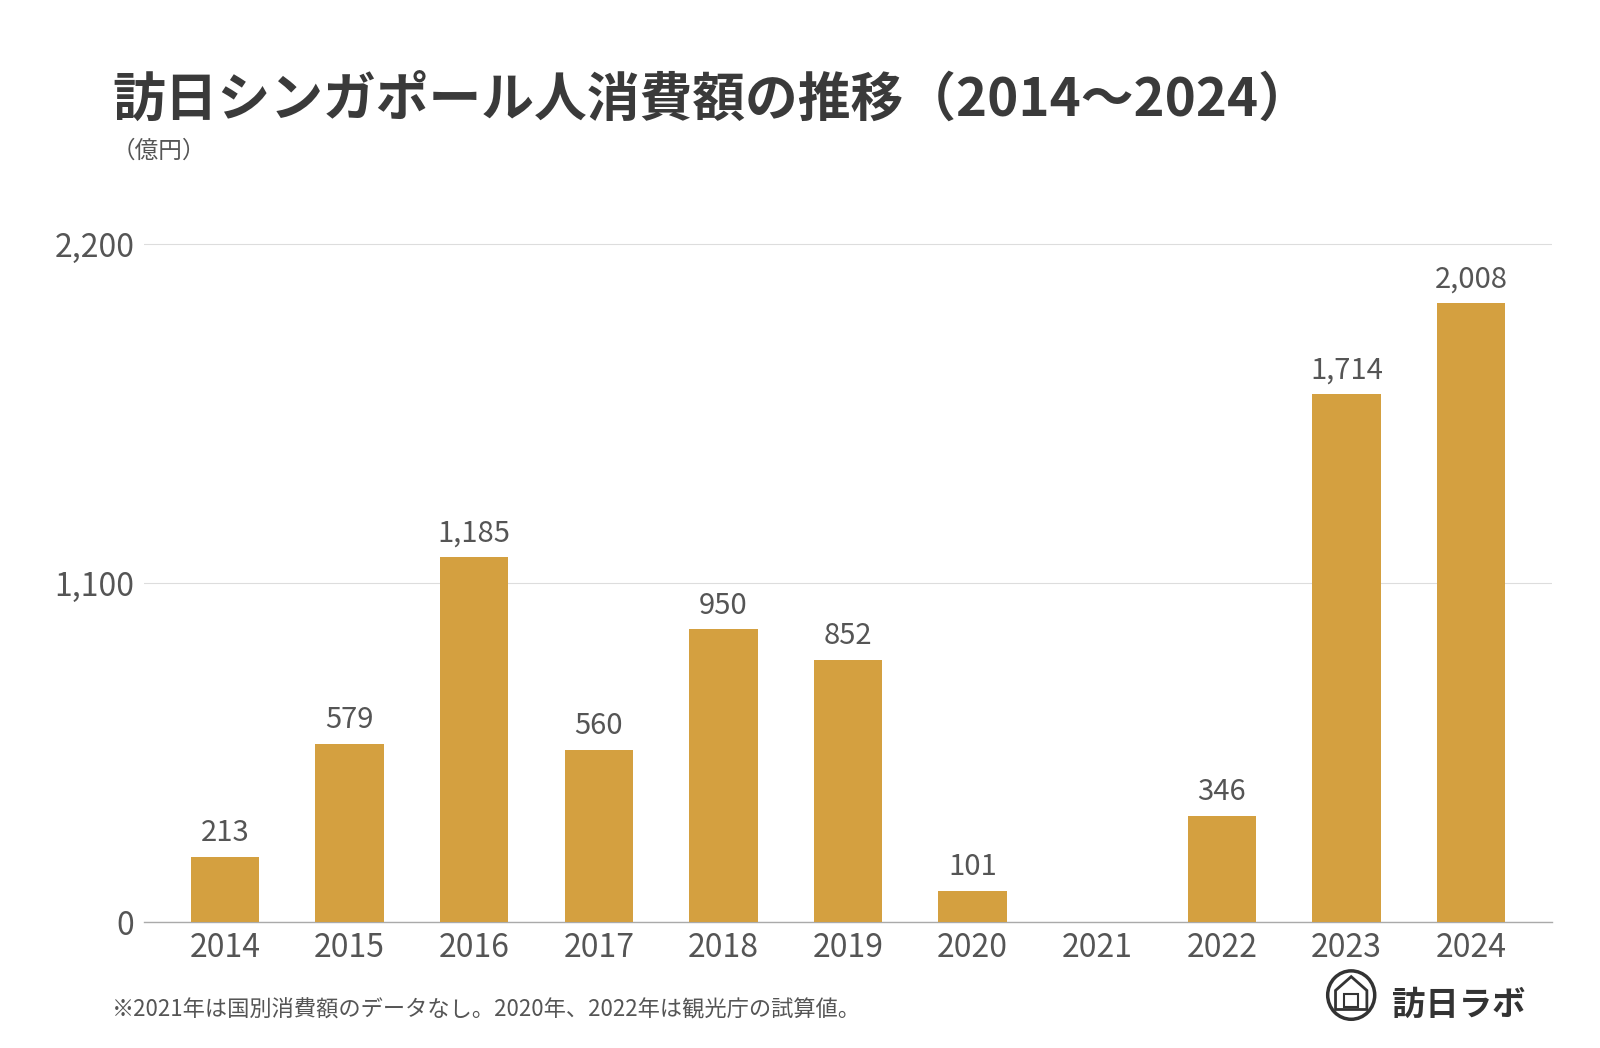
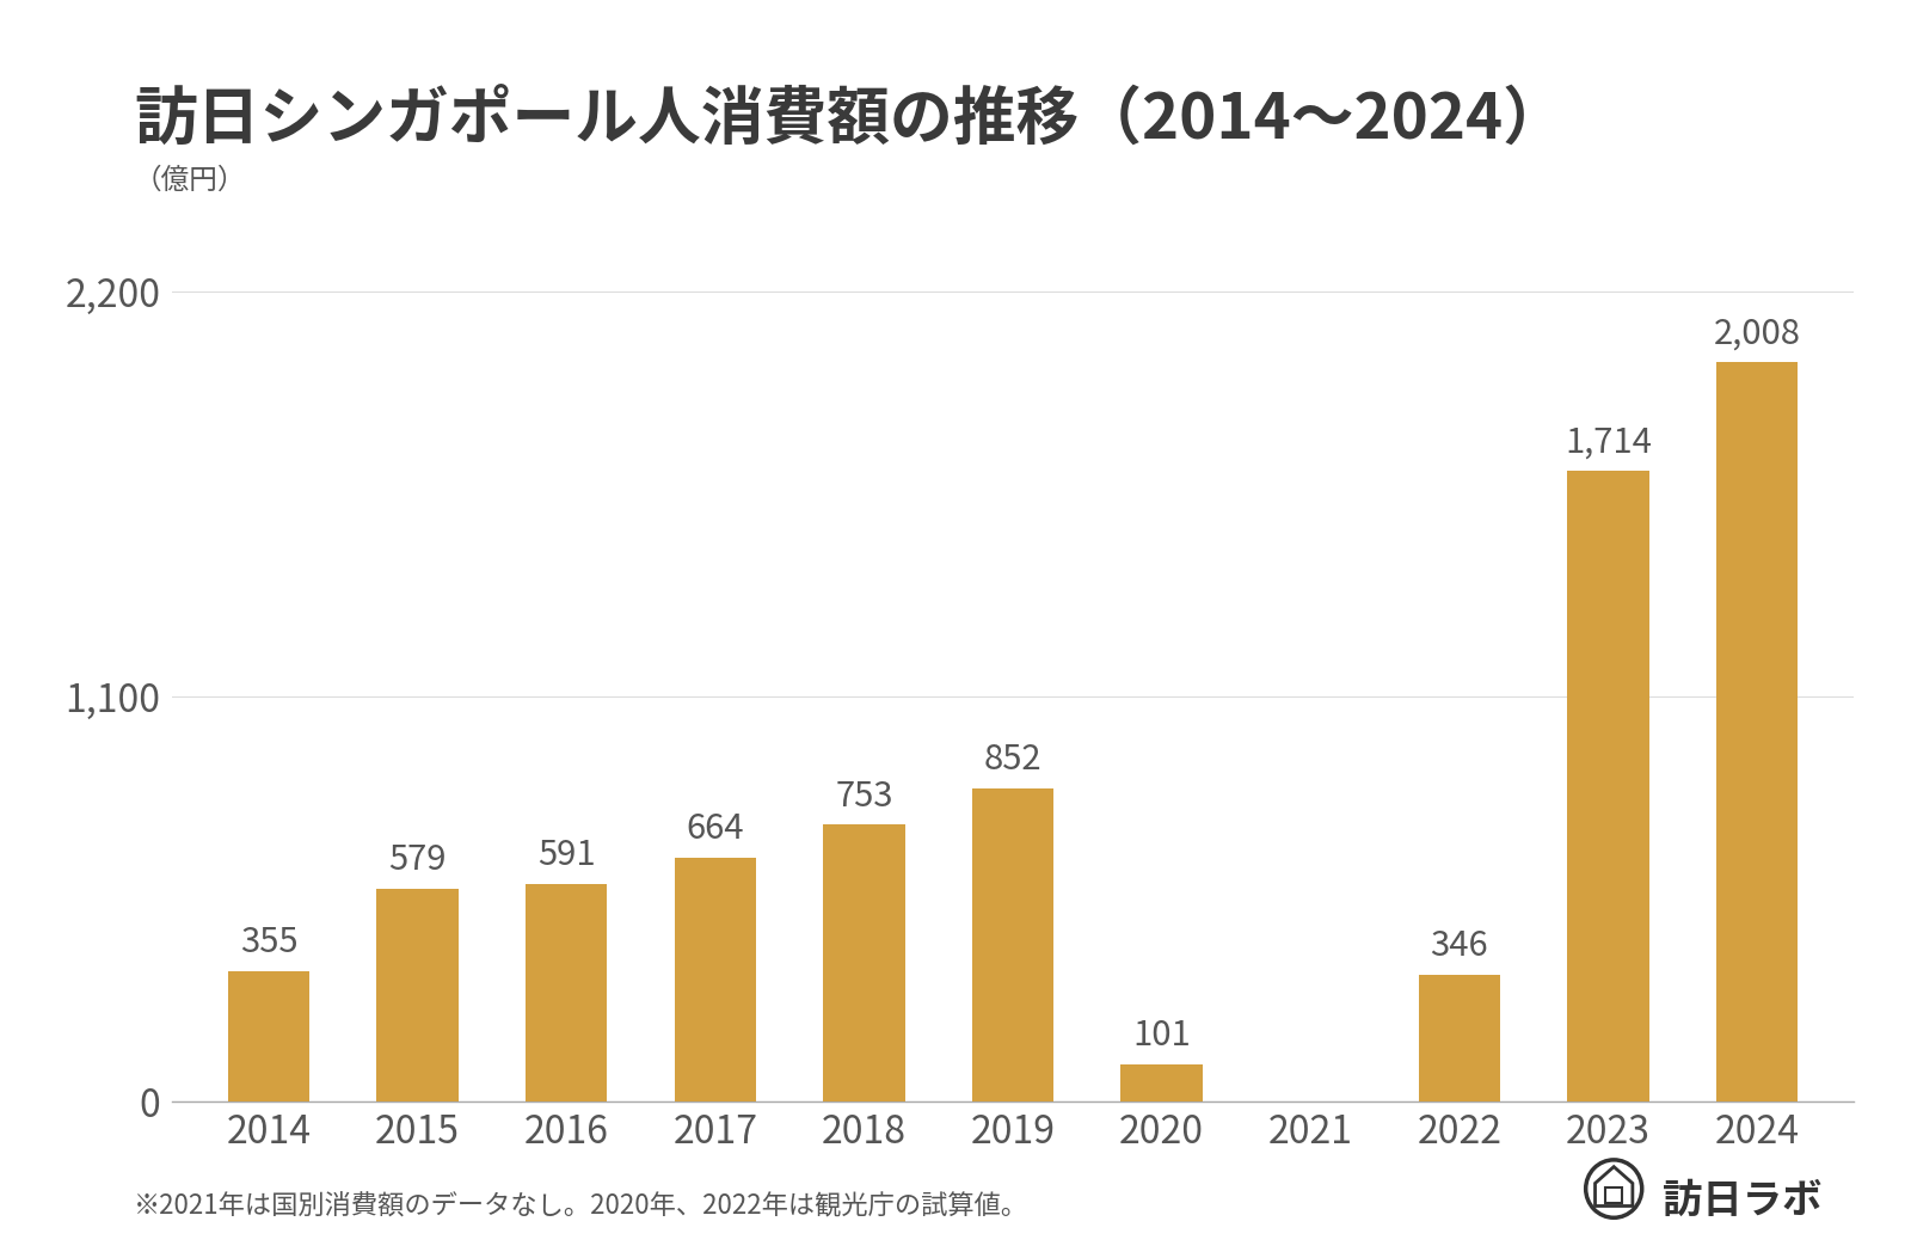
2014: 213 -> 355
2016: 1,185 -> 591
2017: 560 -> 664
2018: 950 -> 753
